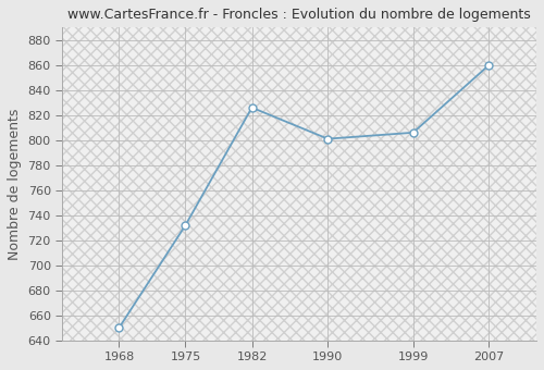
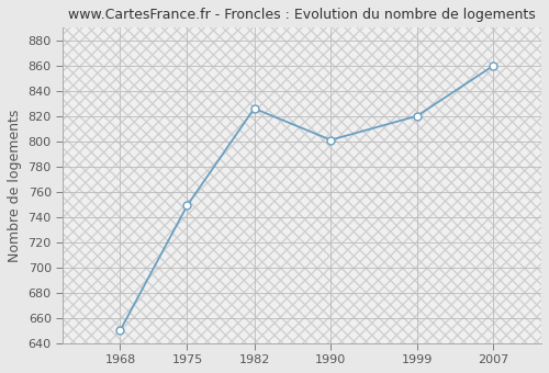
1975: 732 -> 749
1999: 806 -> 820
